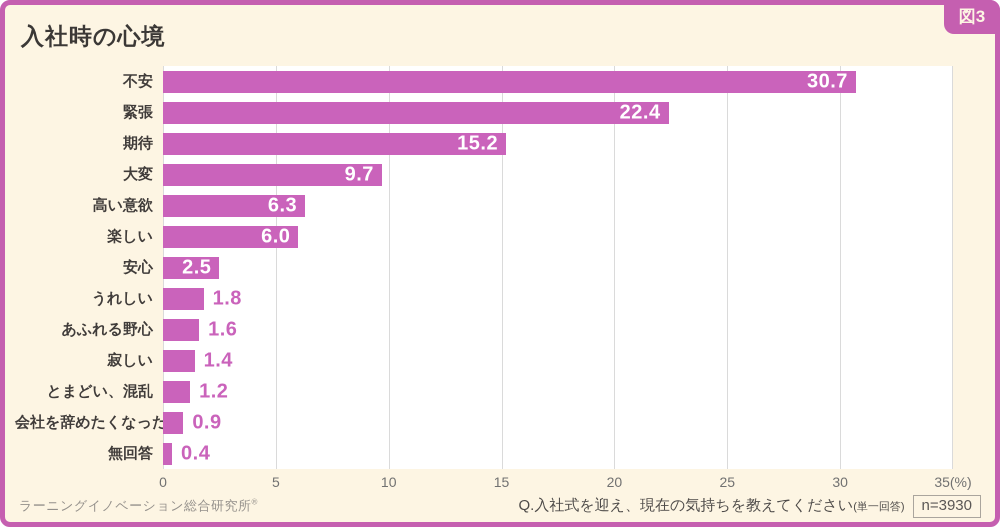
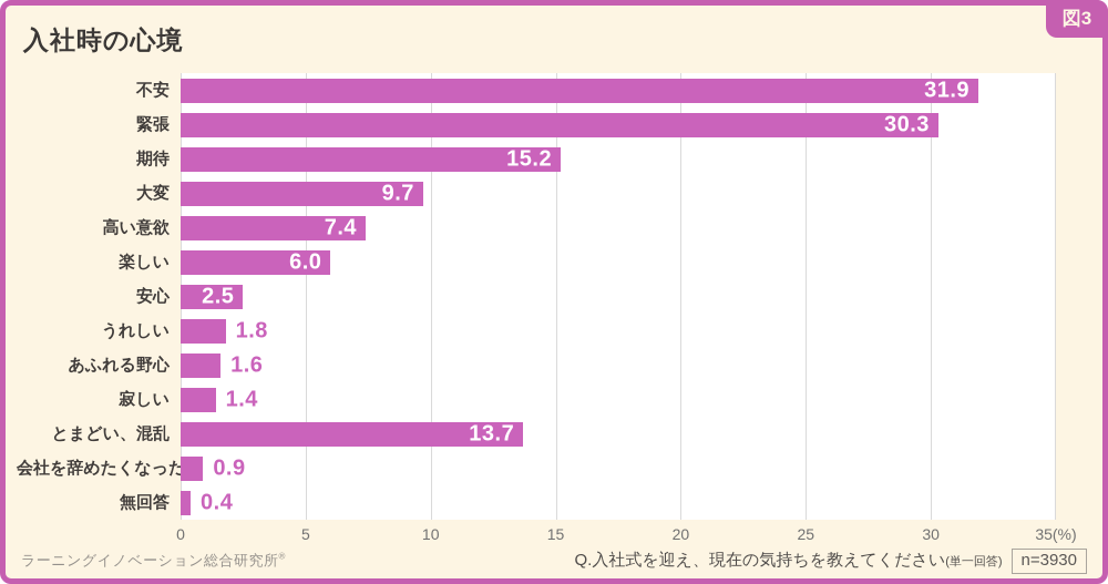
不安: 30.7 -> 31.9
緊張: 22.4 -> 30.3
高い意欲: 6.3 -> 7.4
とまどい、混乱: 1.2 -> 13.7
